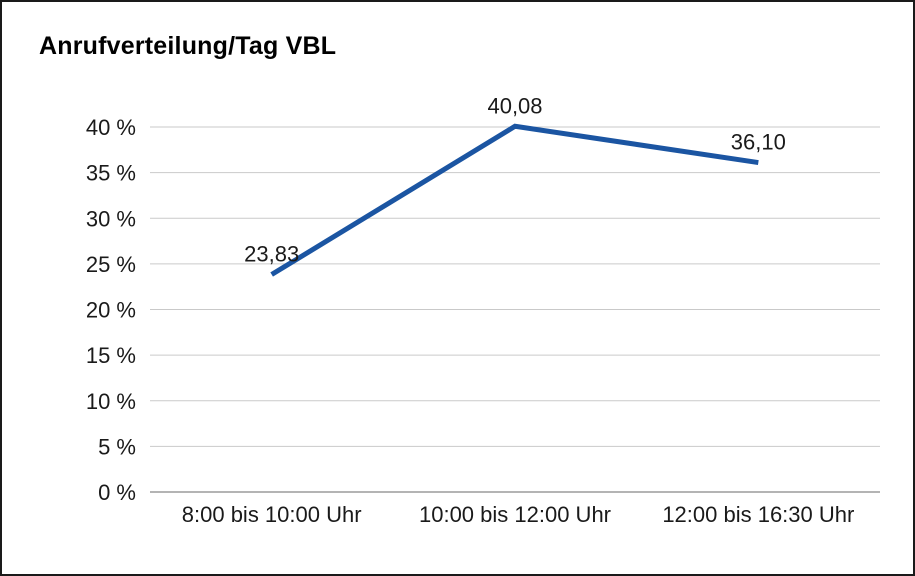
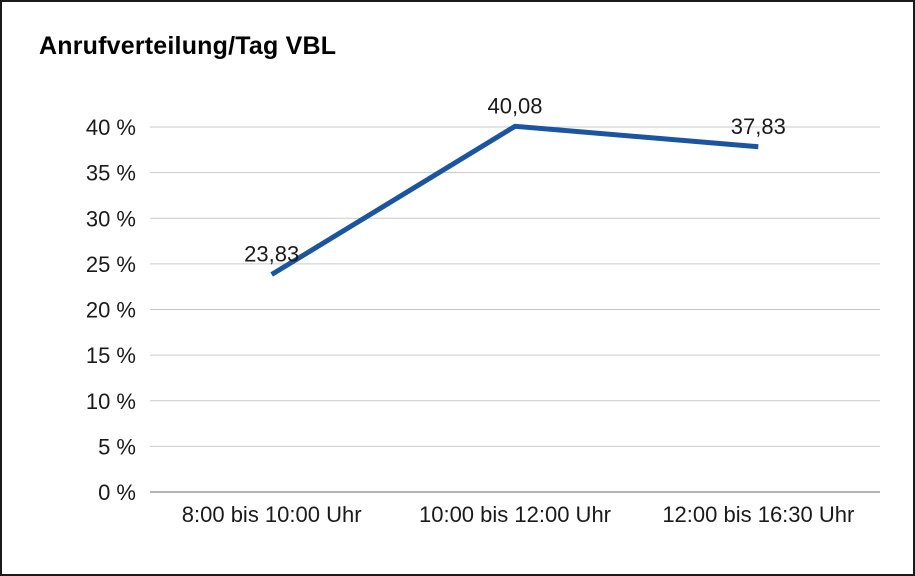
12:00 bis 16:30 Uhr: 36,10 -> 37,83
